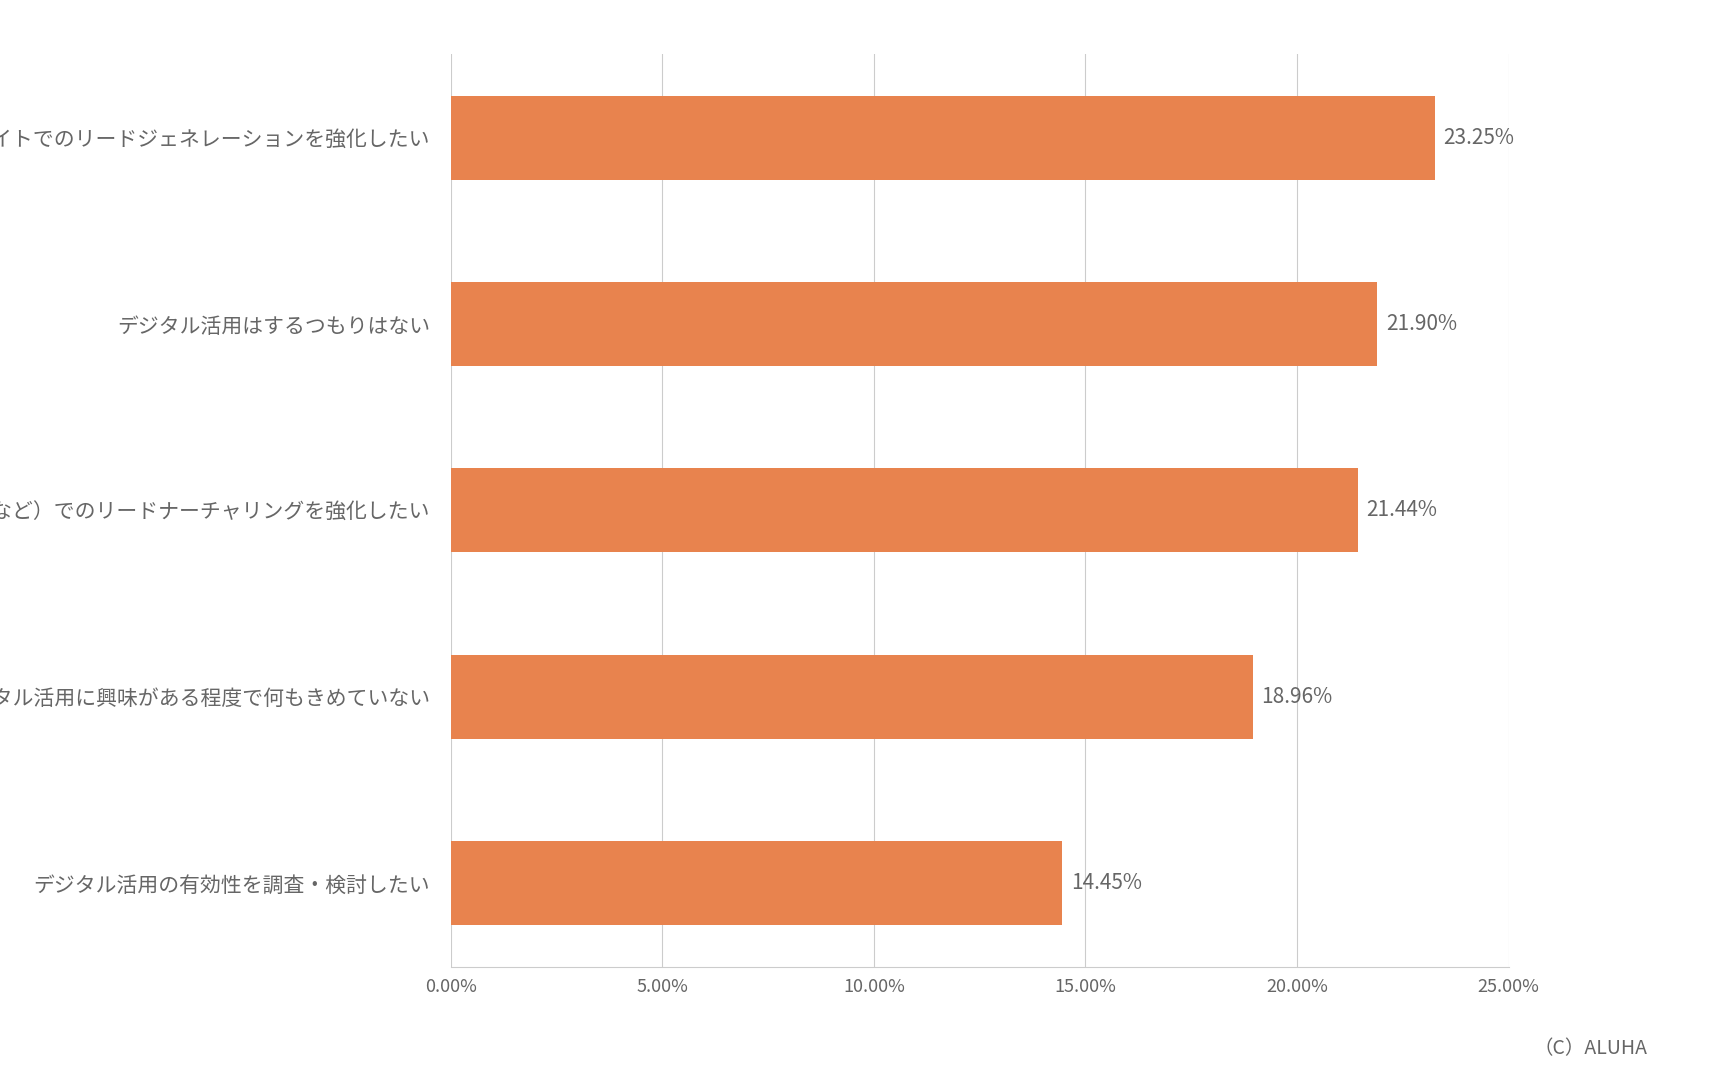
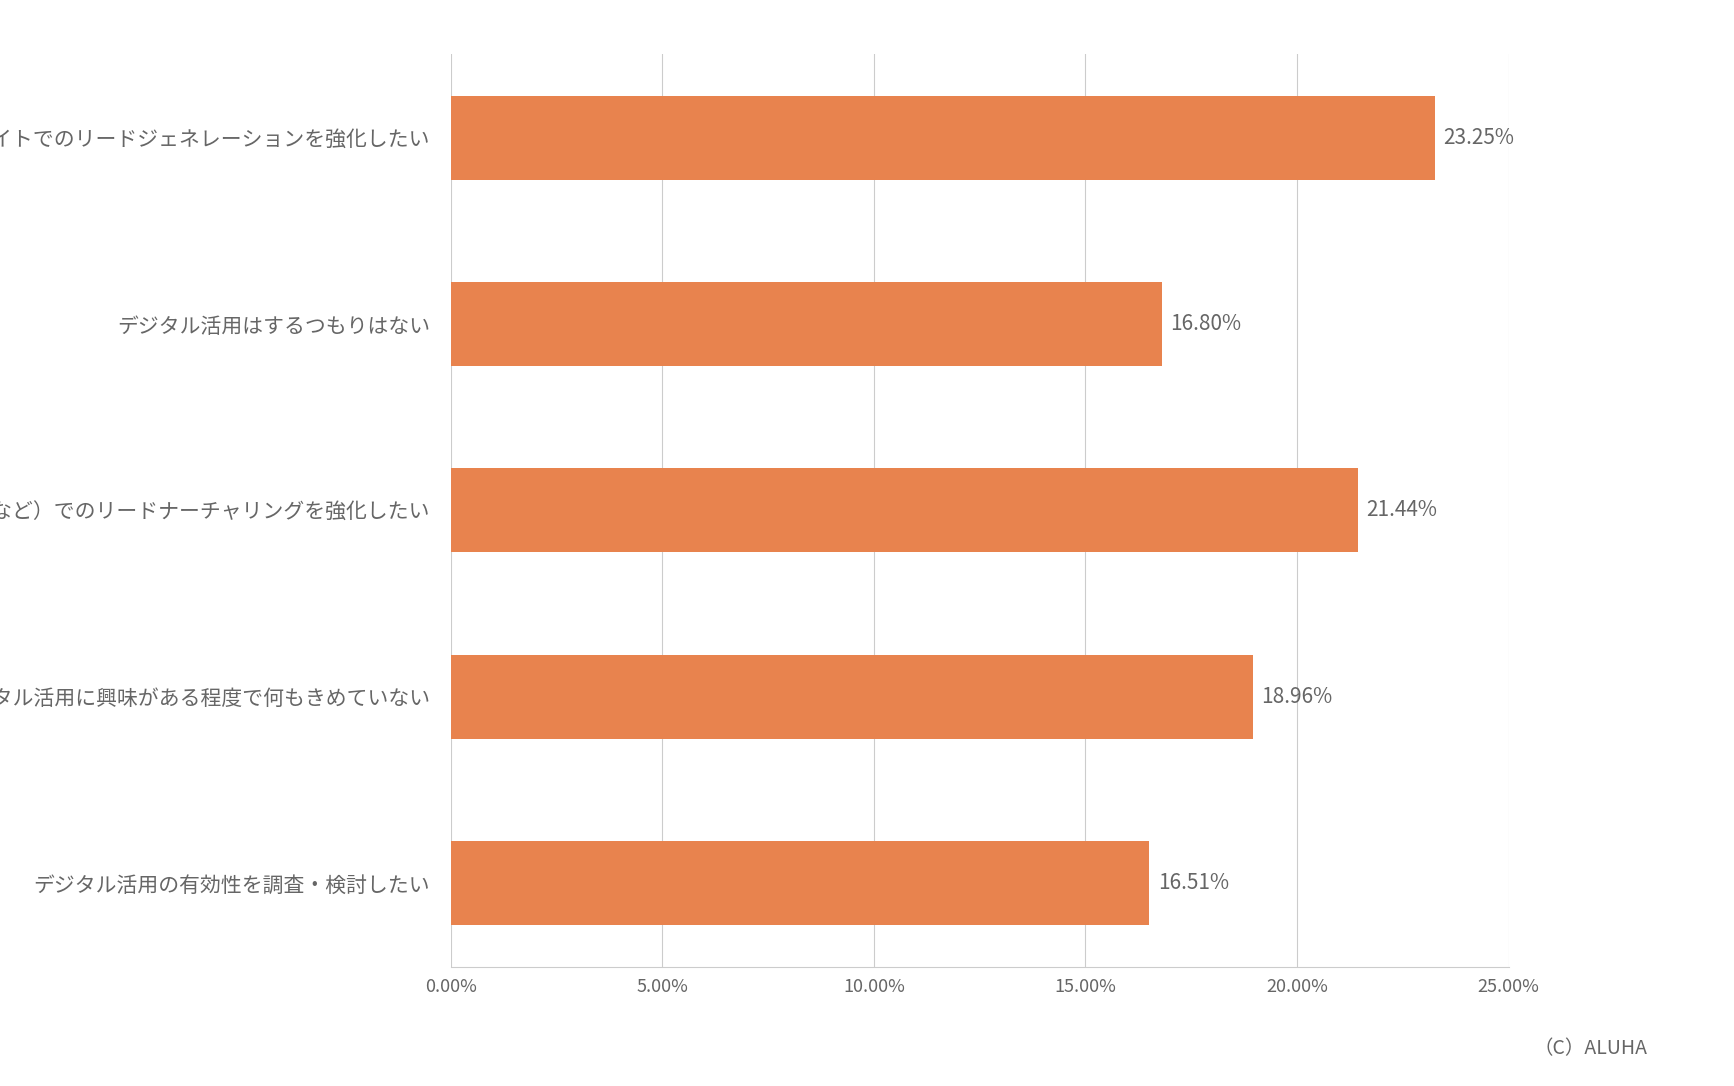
デジタル活用はするつもりはない: 21.90% -> 16.80%
デジタル活用の有効性を調査・検討したい: 14.45% -> 16.51%
